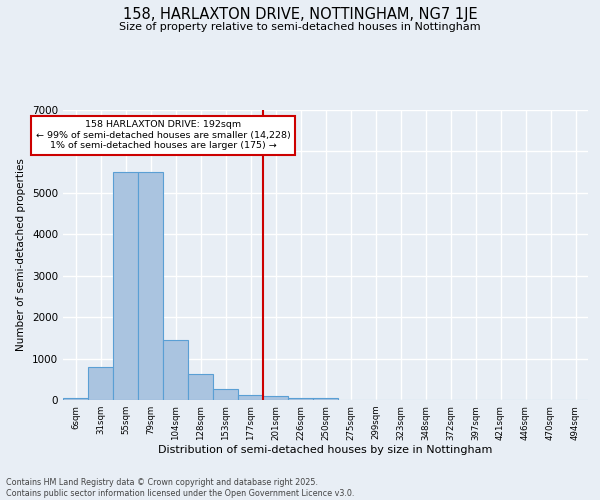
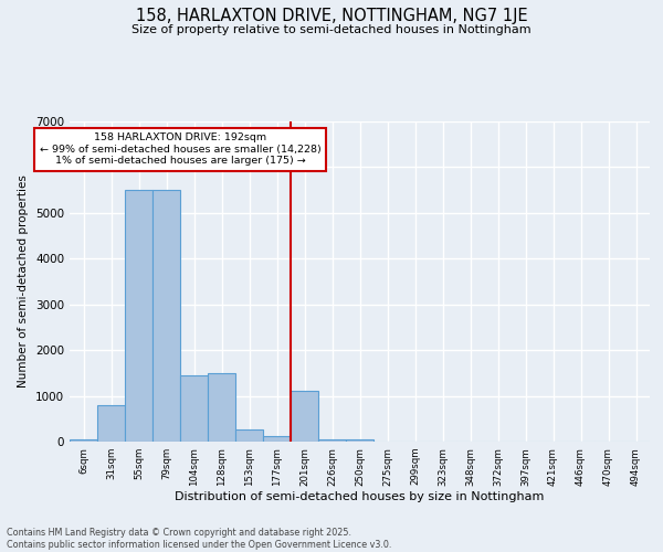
128sqm: 630 -> 1500
201sqm: 90 -> 1100
